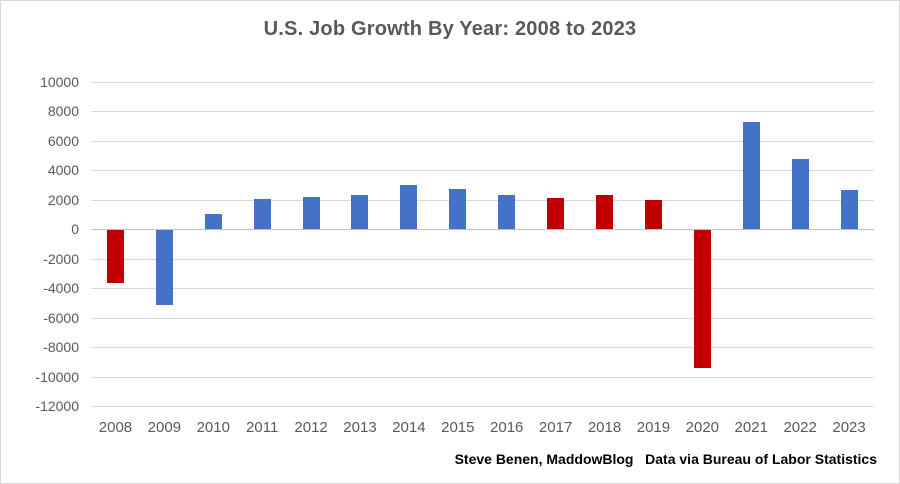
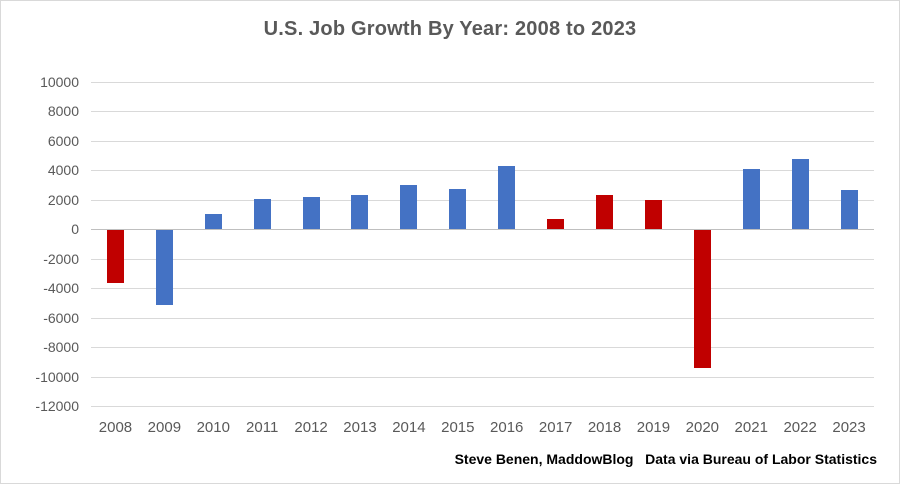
2016: 2300 -> 4300
2017: 2200 -> 700
2021: 7300 -> 4100
